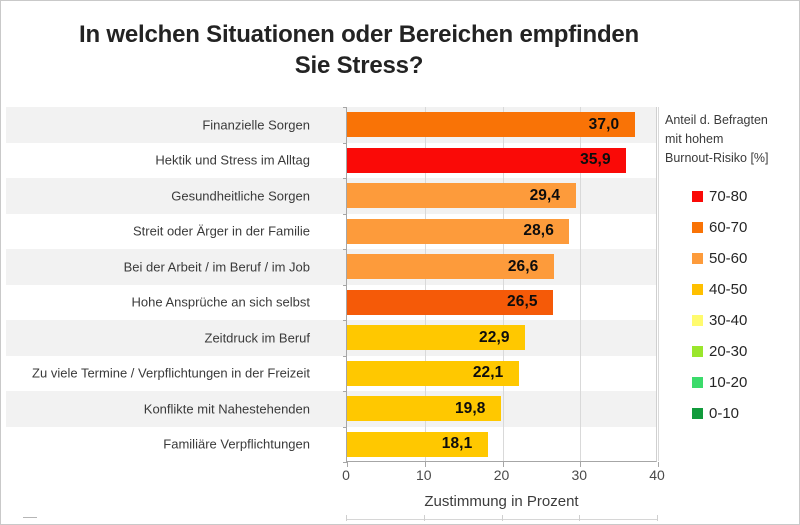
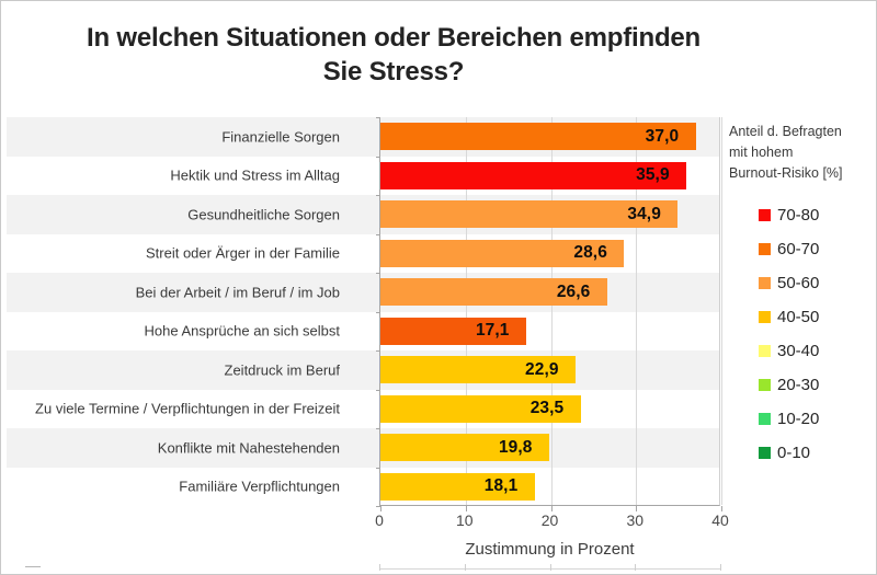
Gesundheitliche Sorgen: 29,4 -> 34,9
Hohe Ansprüche an sich selbst: 26,5 -> 17,1
Zu viele Termine / Verpflichtungen in der Freizeit: 22,1 -> 23,5
